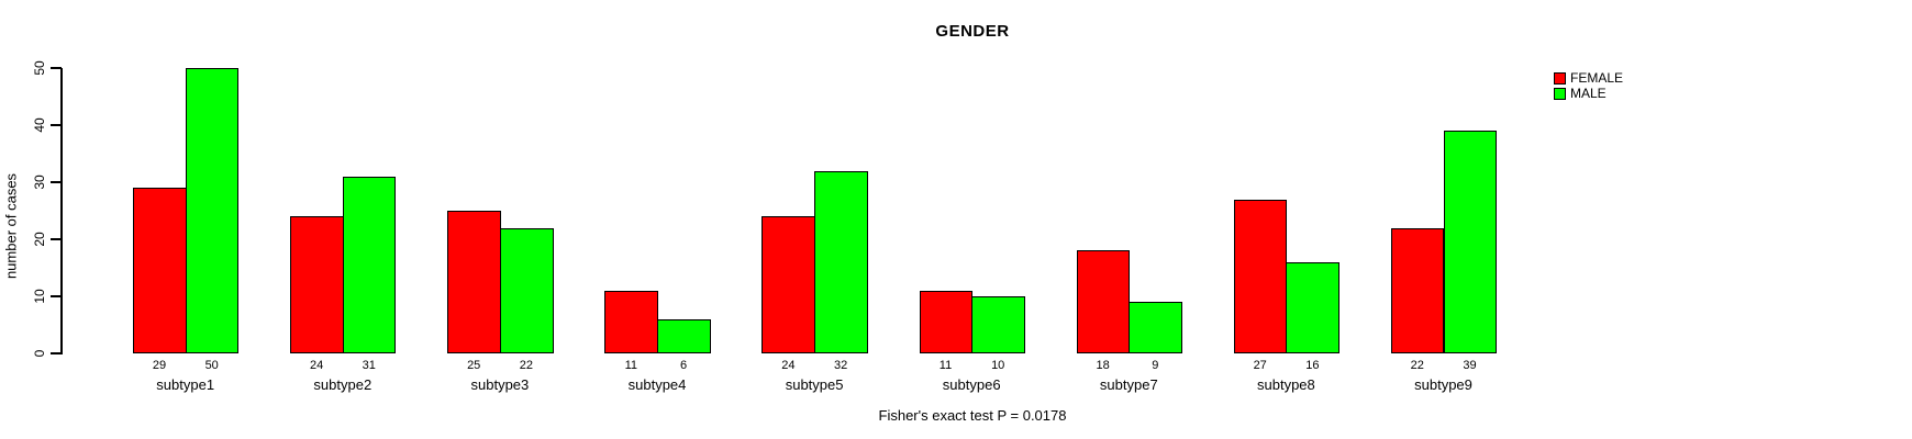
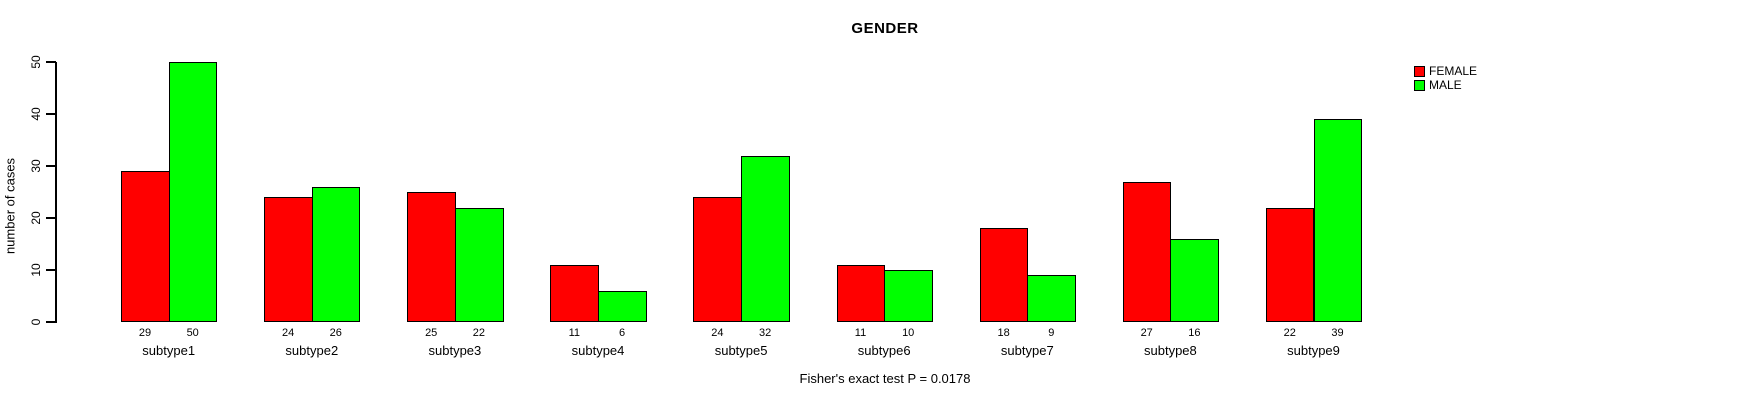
MALE/subtype2: 31 -> 26
